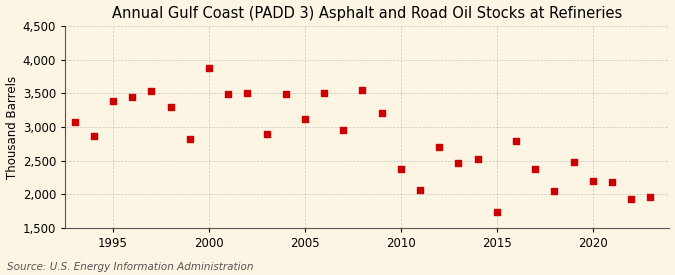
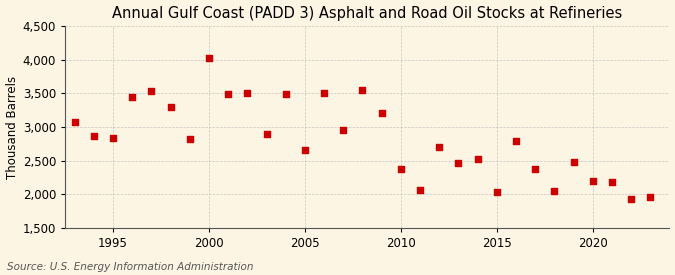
1995: 3,380 -> 2,840
2000: 3,880 -> 4,020
2005: 3,120 -> 2,660
2015: 1,740 -> 2,040
